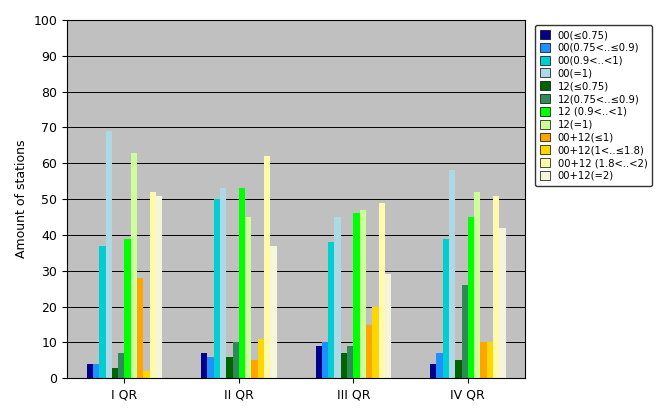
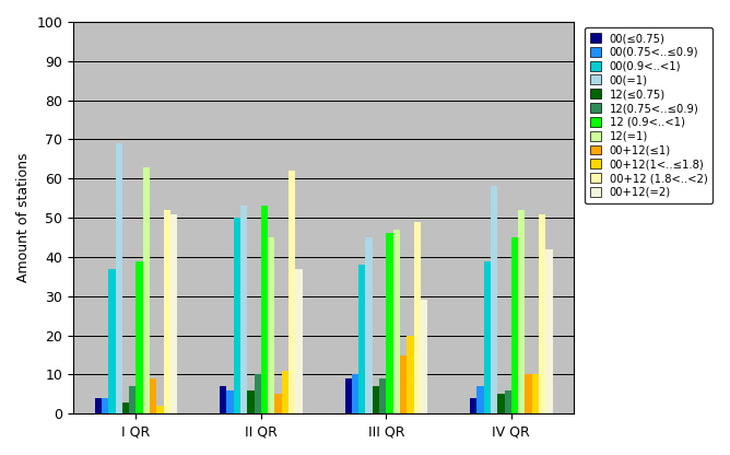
00+12(≤1)/I QR: 28 -> 9
12(0.75<..≤0.9)/IV QR: 26 -> 6
